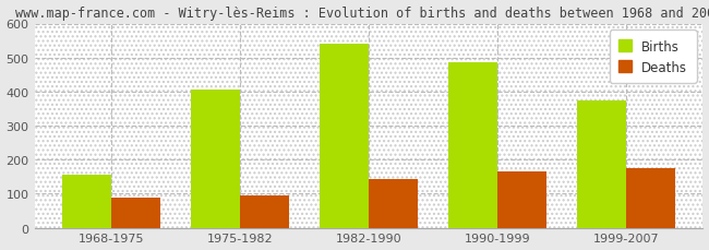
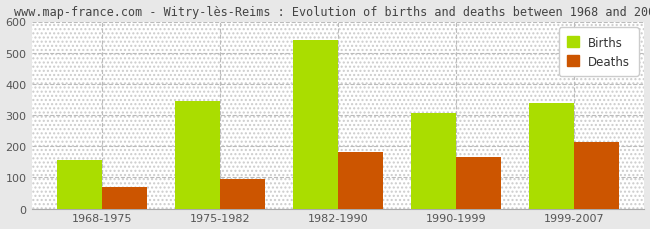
Deaths/1968-1975: 90 -> 70
Births/1975-1982: 405 -> 345
Deaths/1982-1990: 142 -> 180
Births/1990-1999: 485 -> 305
Births/1999-2007: 373 -> 340
Deaths/1999-2007: 175 -> 215
